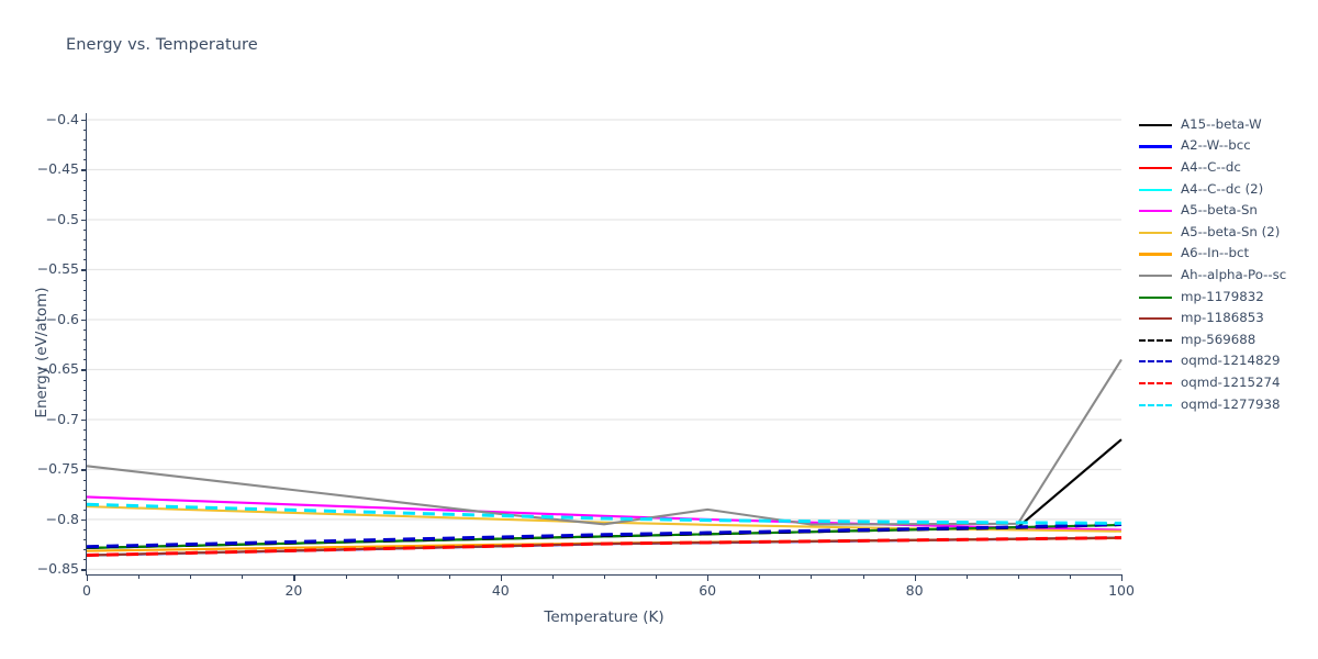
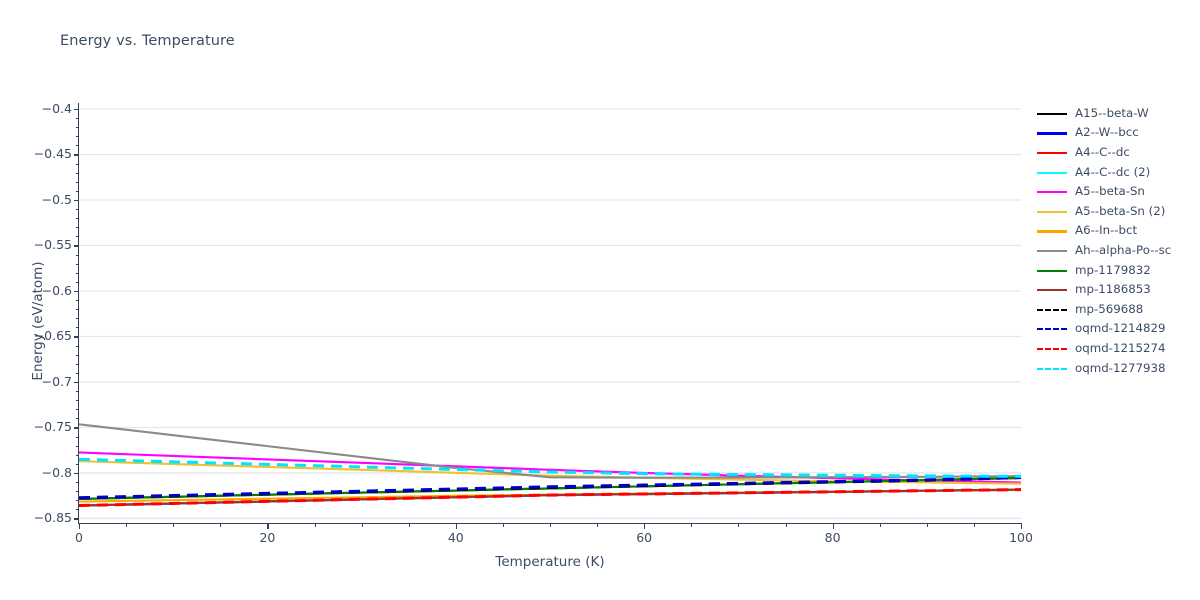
Ah--alpha-Po--sc/60: -0.79 -> -0.81
A15--beta-W/100: -0.72 -> -0.81
Ah--alpha-Po--sc/100: -0.64 -> -0.80
